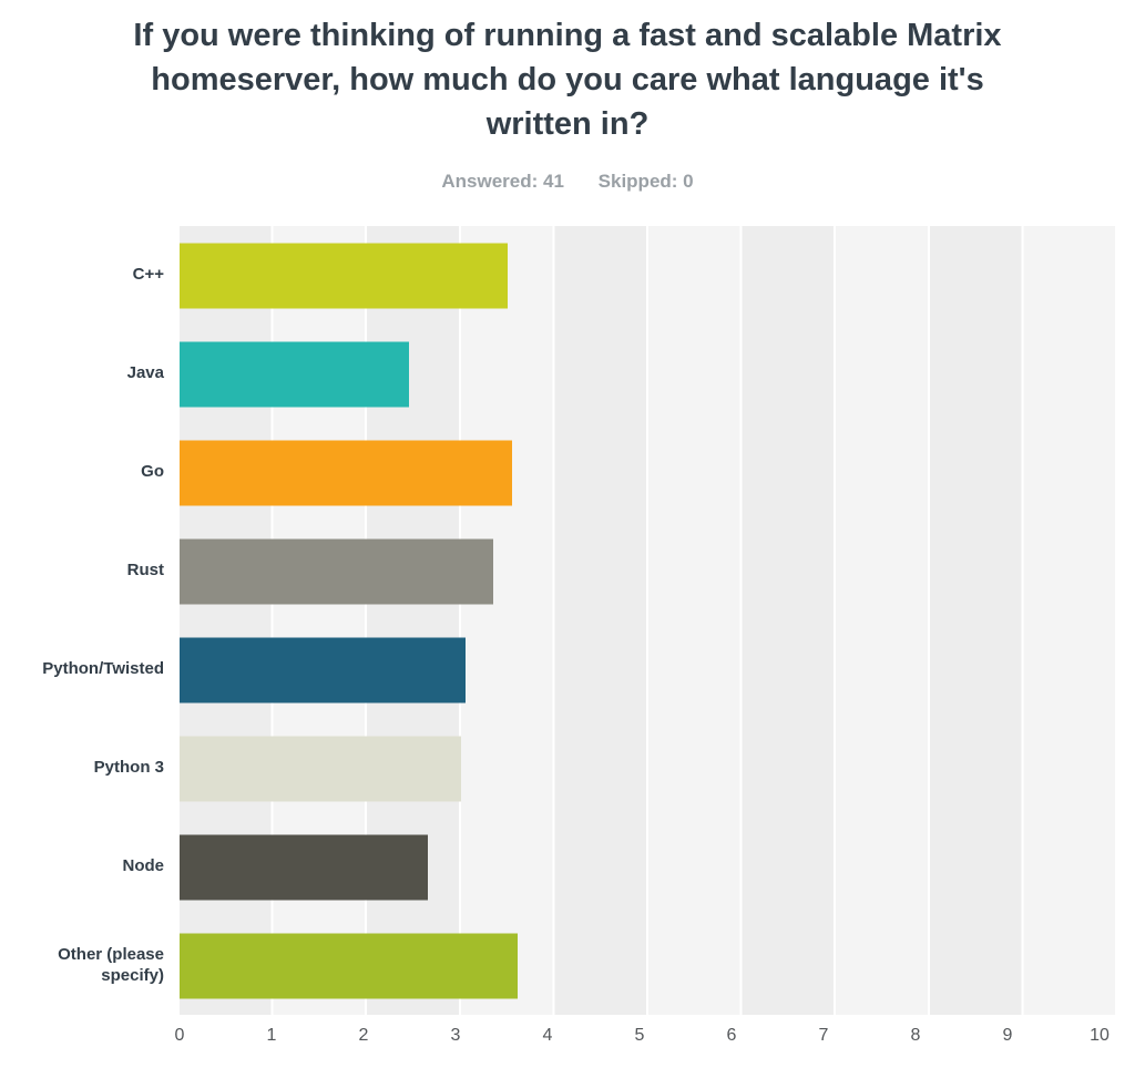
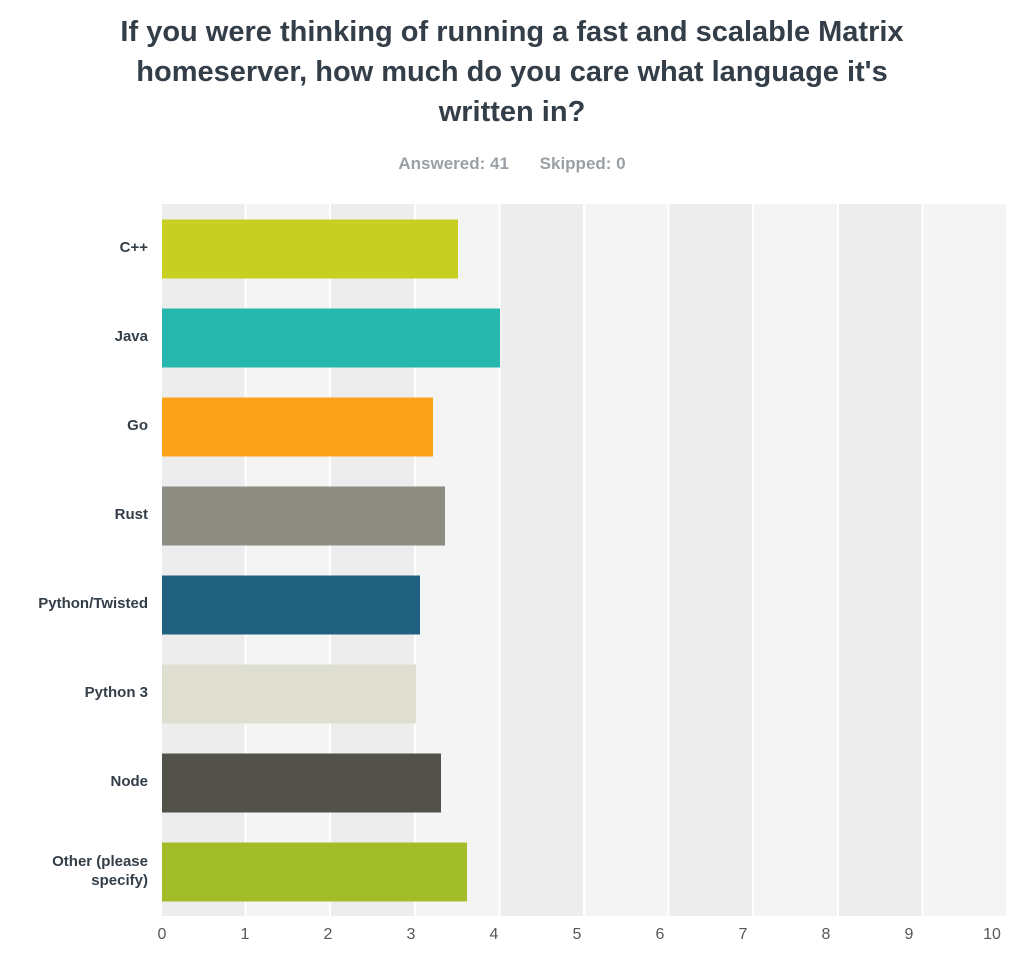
Java: 2.5 -> 4.0
Go: 3.5 -> 3.2
Node: 2.6 -> 3.3
